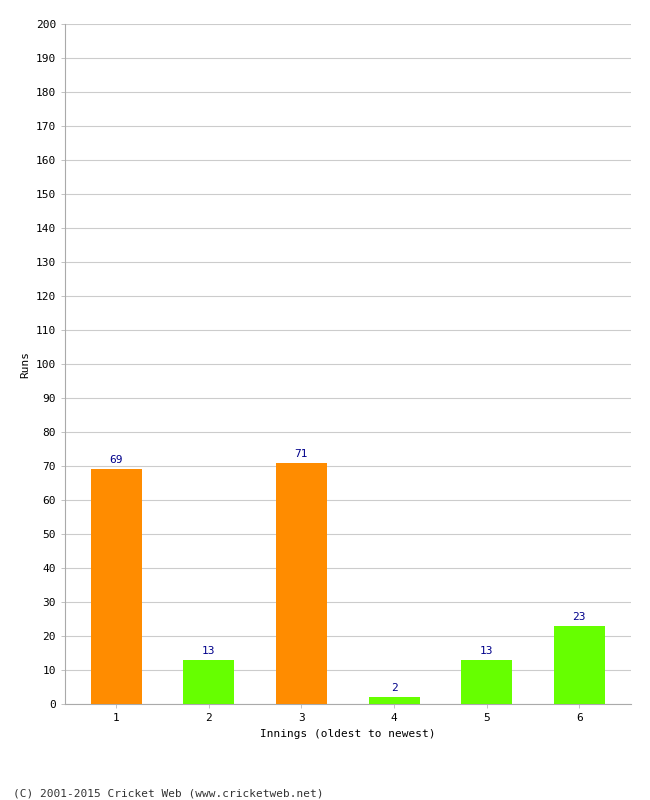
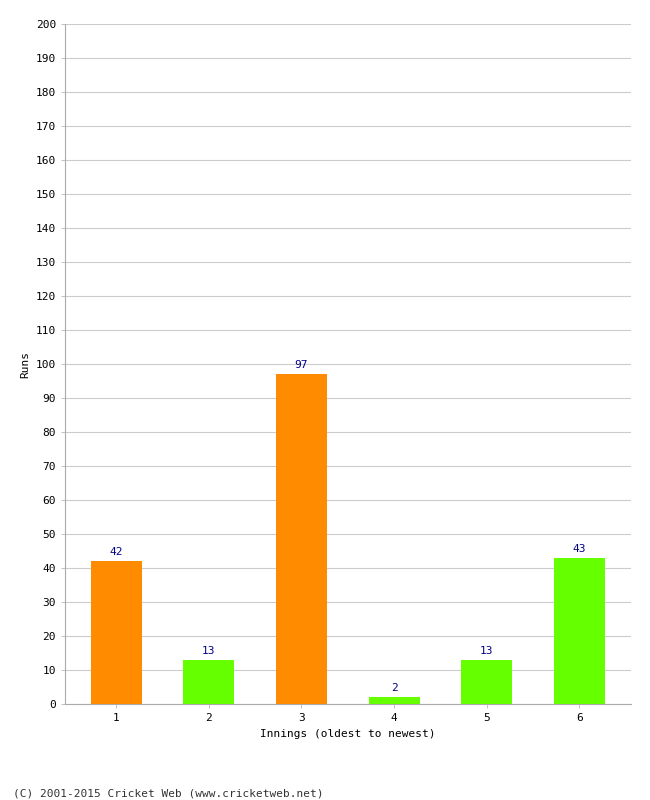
1: 69 -> 42
3: 71 -> 97
6: 23 -> 43
